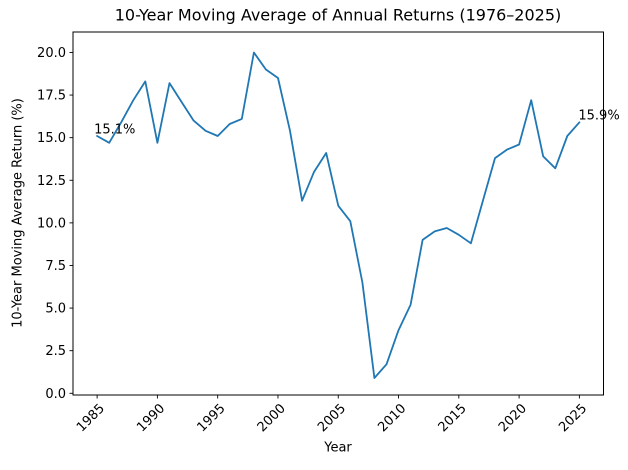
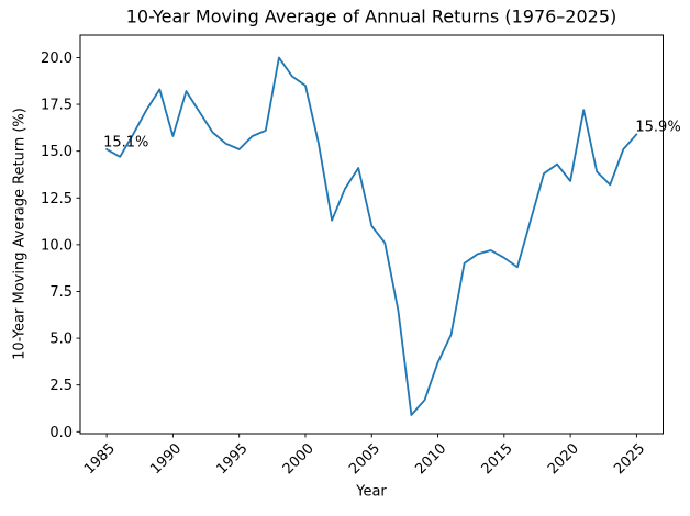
1990: 14.7 -> 15.8
2020: 14.6 -> 13.4
